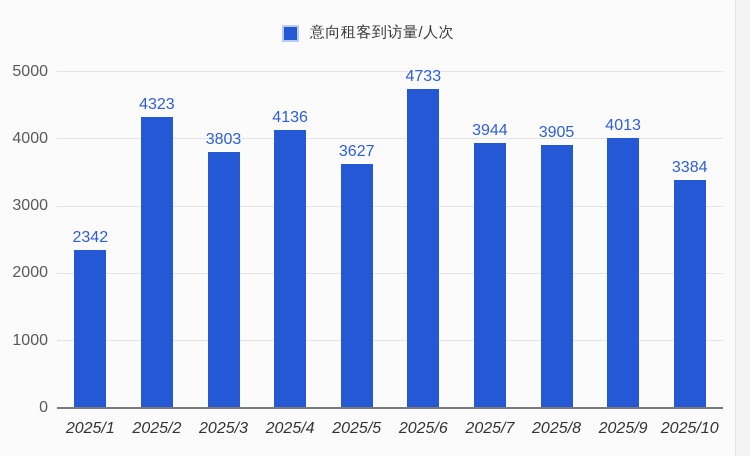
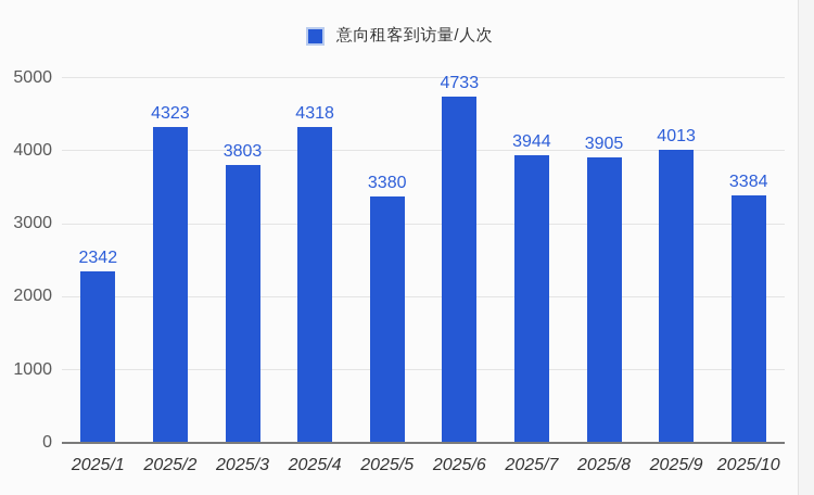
2025/4: 4136 -> 4318
2025/5: 3627 -> 3380
